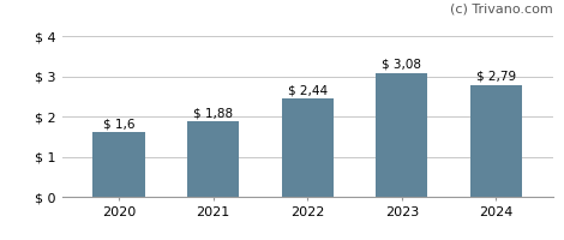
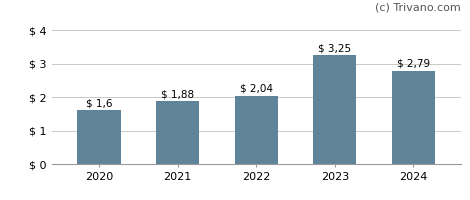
2022: 2,44 -> 2,04
2023: 3,08 -> 3,25
